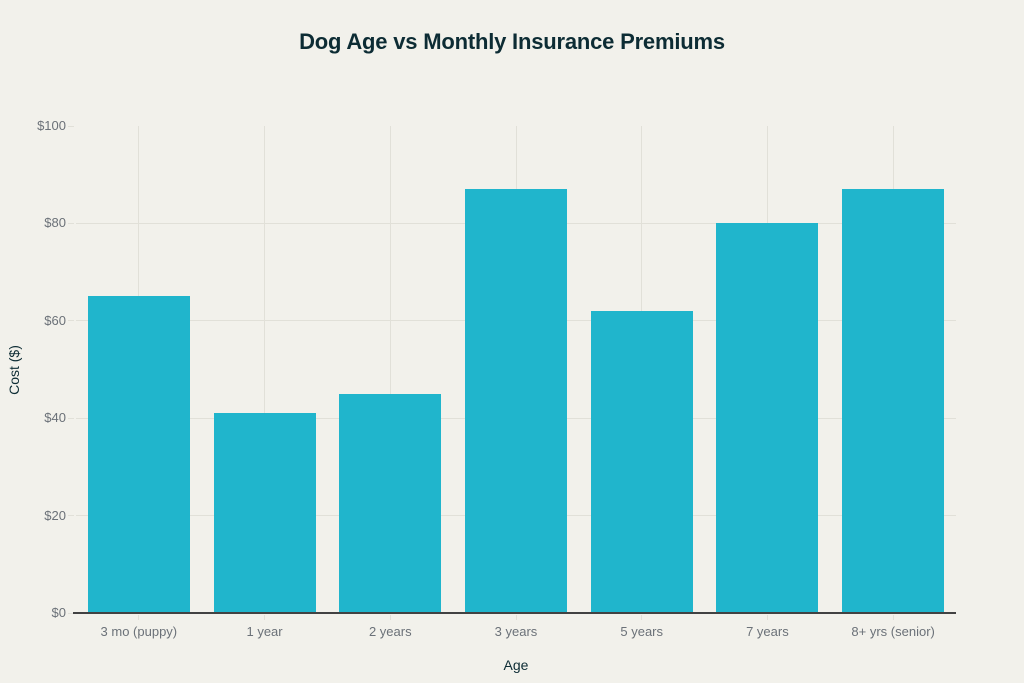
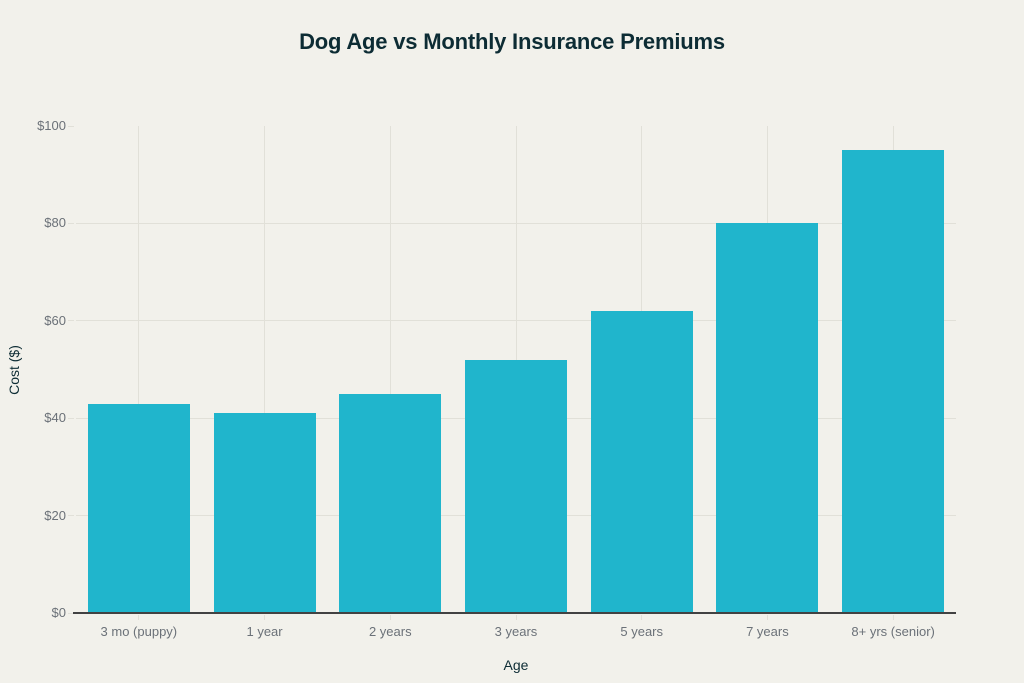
3 mo (puppy): $65 -> $43
3 years: $87 -> $52
8+ yrs (senior): $87 -> $95
